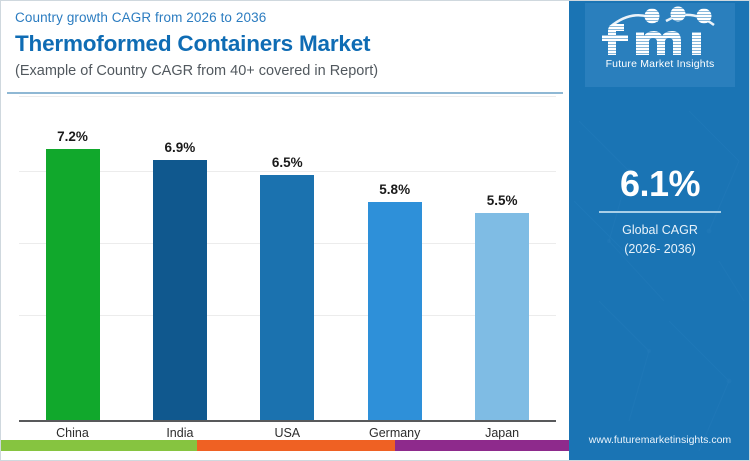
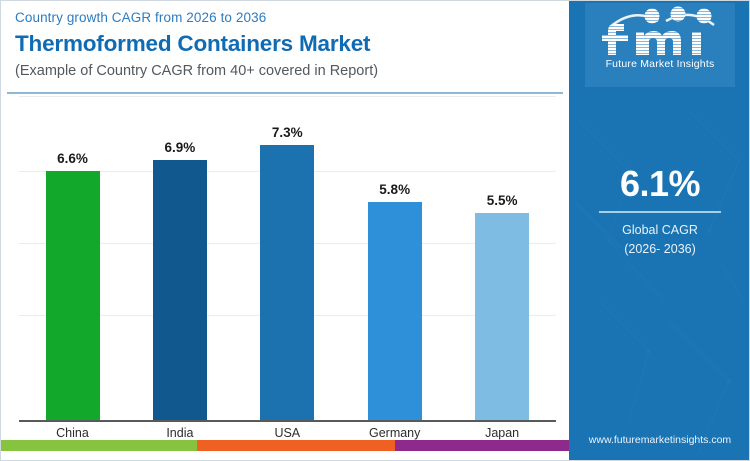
China: 7.2% -> 6.6%
USA: 6.5% -> 7.3%
